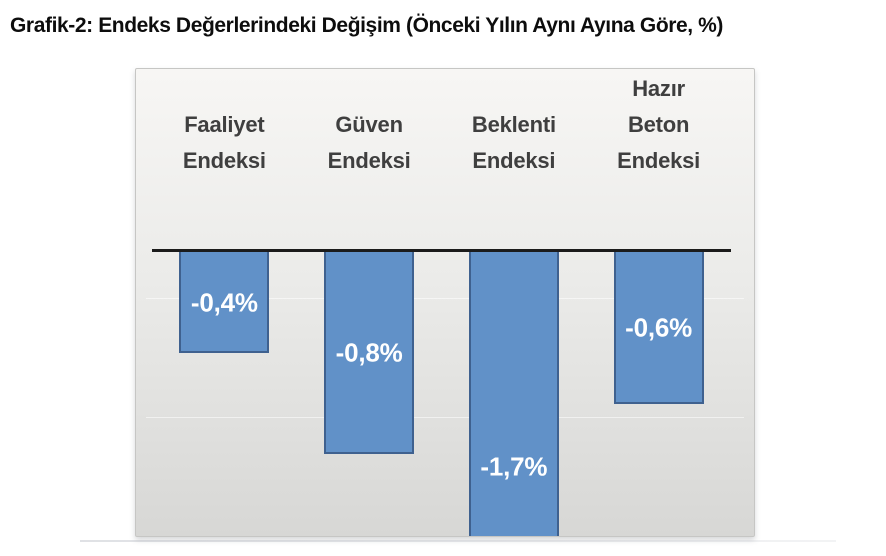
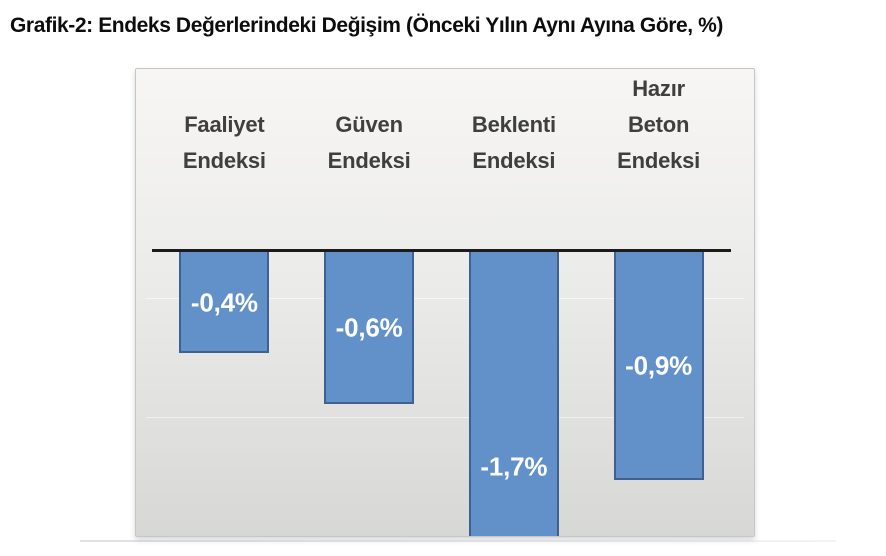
Güven Endeksi: -0,8% -> -0,6%
Hazır Beton Endeksi: -0,6% -> -0,9%
